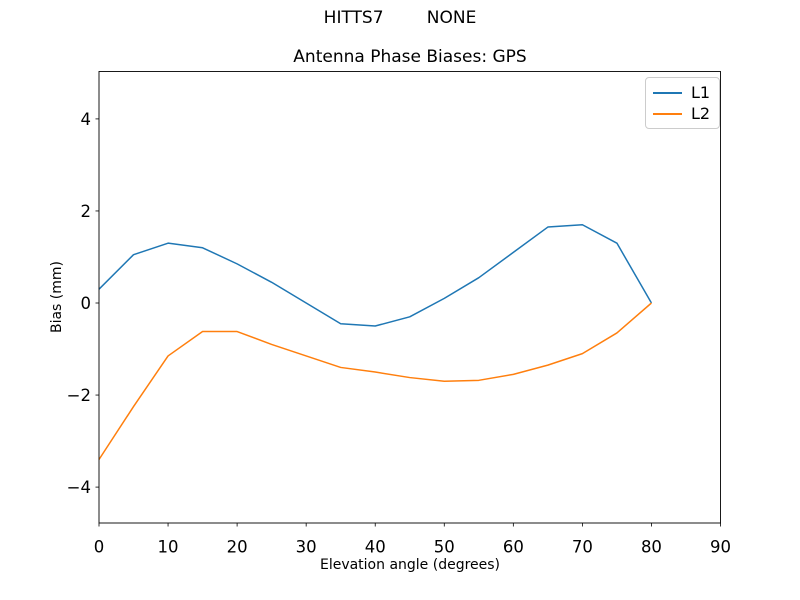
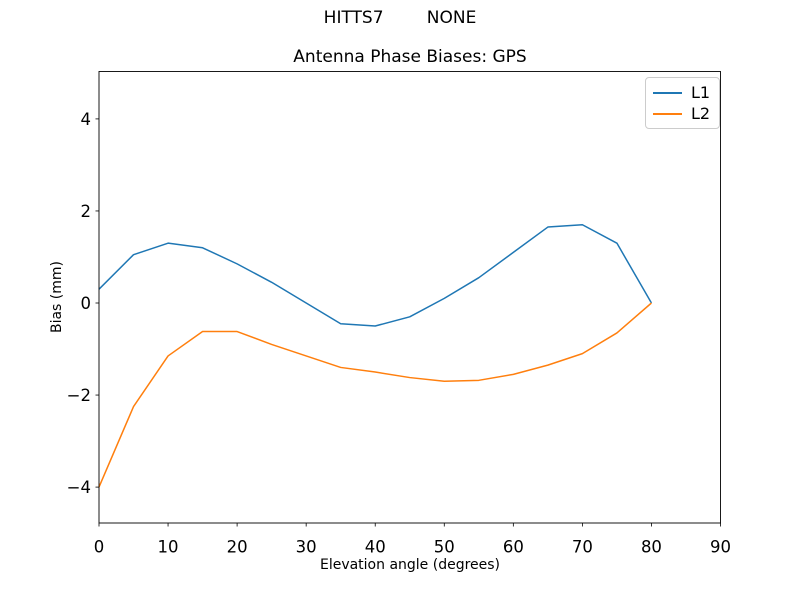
L2/0: -3.4 -> -4.0
